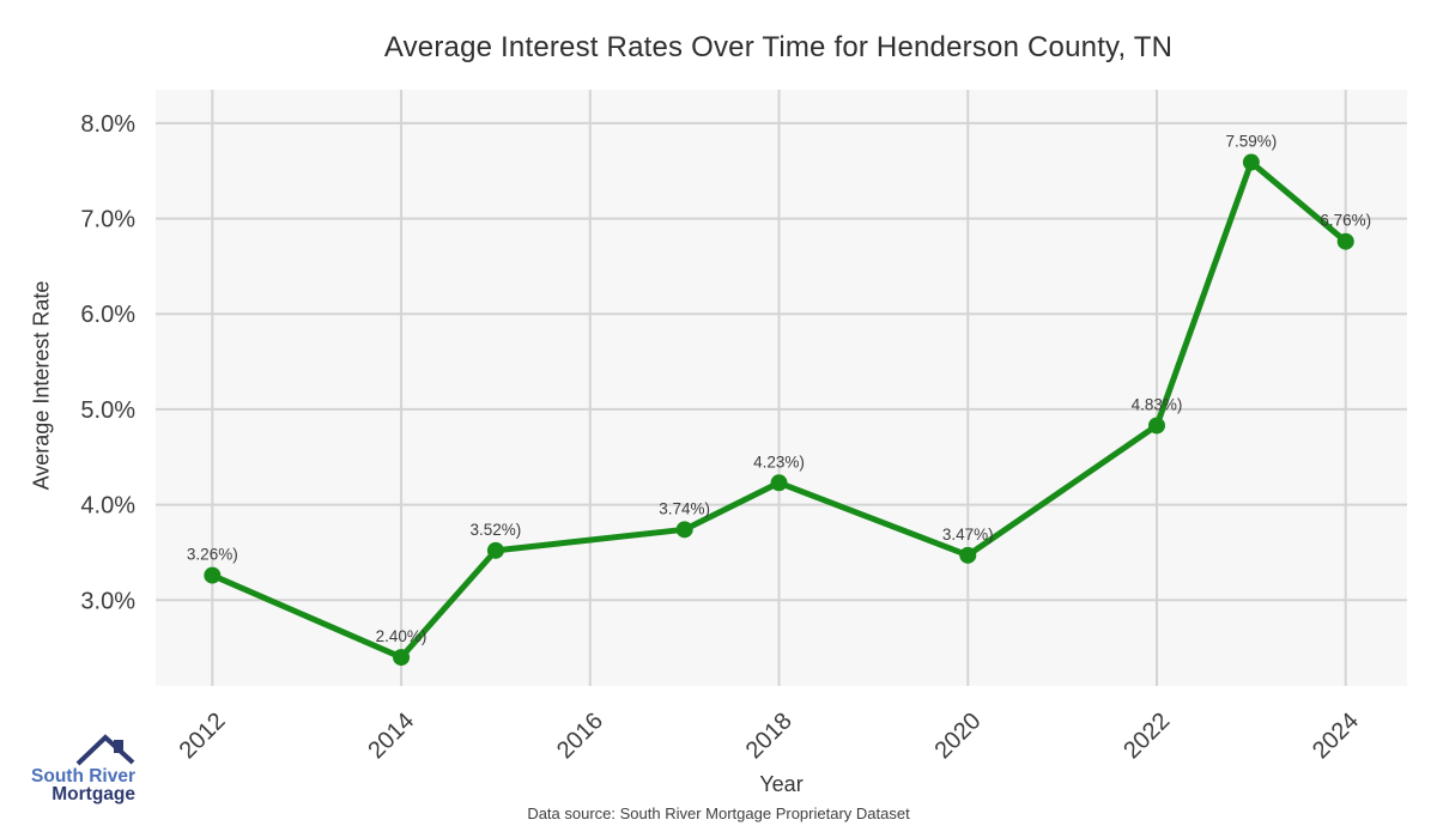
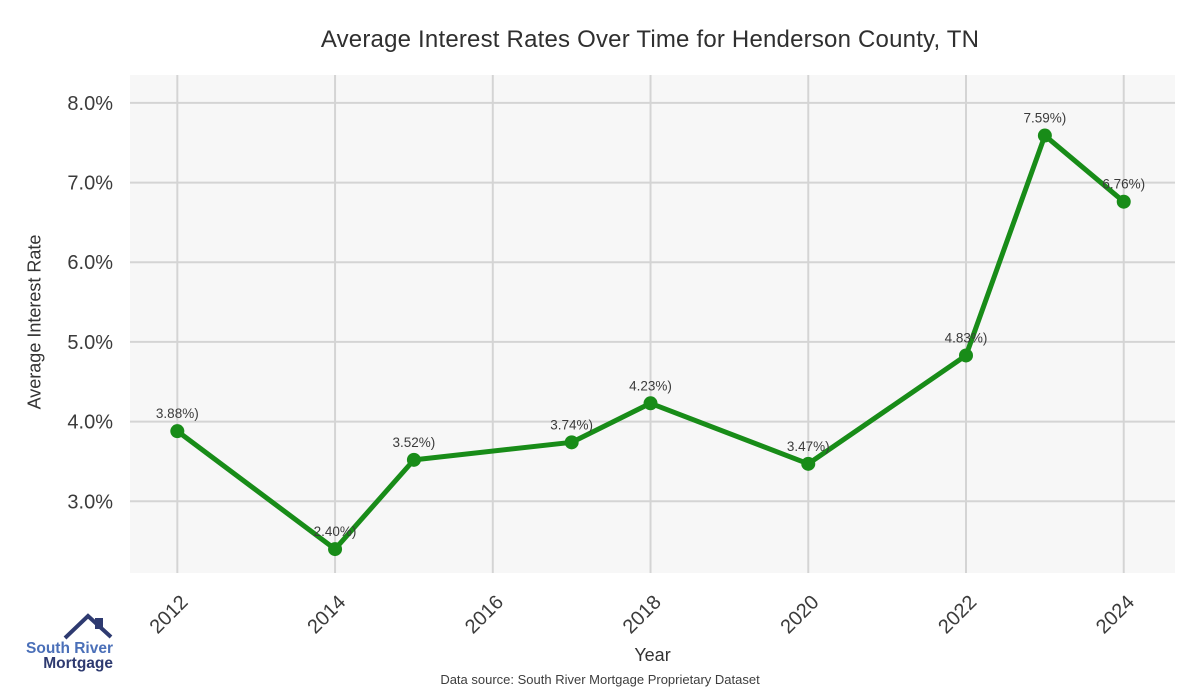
2012: 3.26% -> 3.88%
